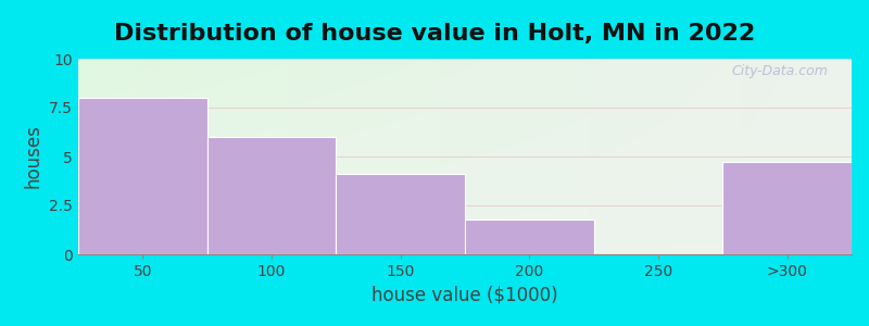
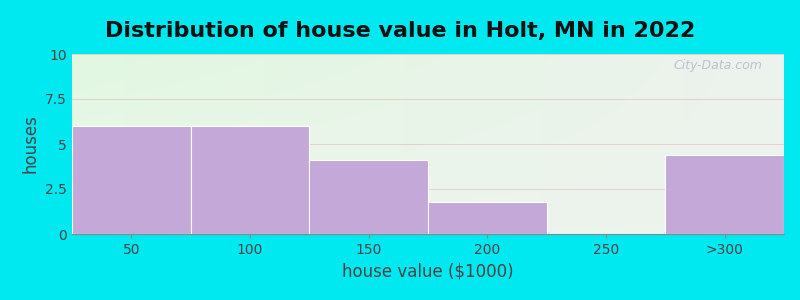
50: 8.0 -> 6.0
>300: 4.7 -> 4.4
